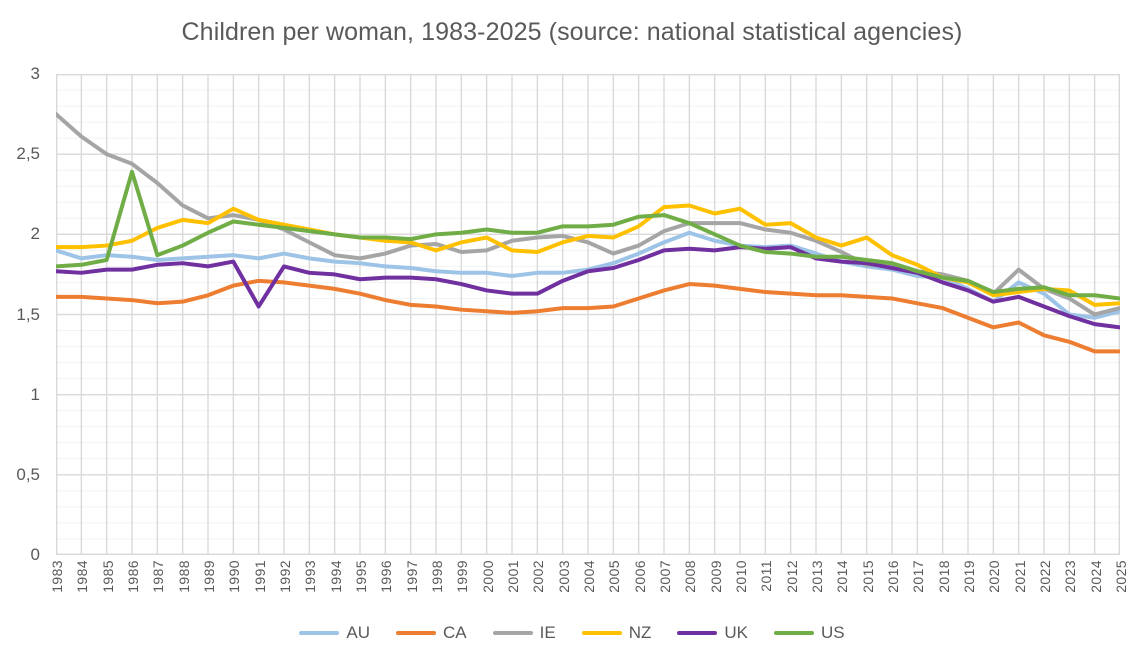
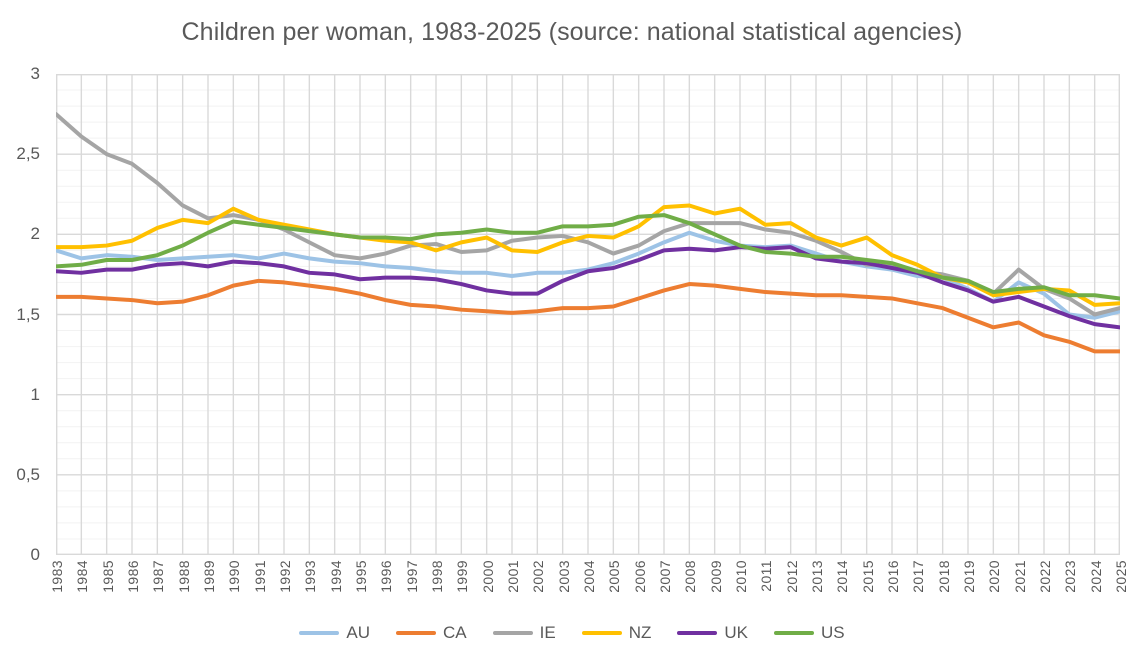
US/1986: 2.39 -> 1.84
UK/1991: 1.55 -> 1.82
